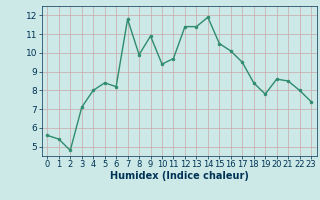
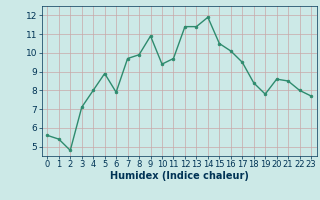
5: 8.4 -> 8.9
6: 8.2 -> 7.9
7: 11.8 -> 9.7
23: 7.4 -> 7.7
